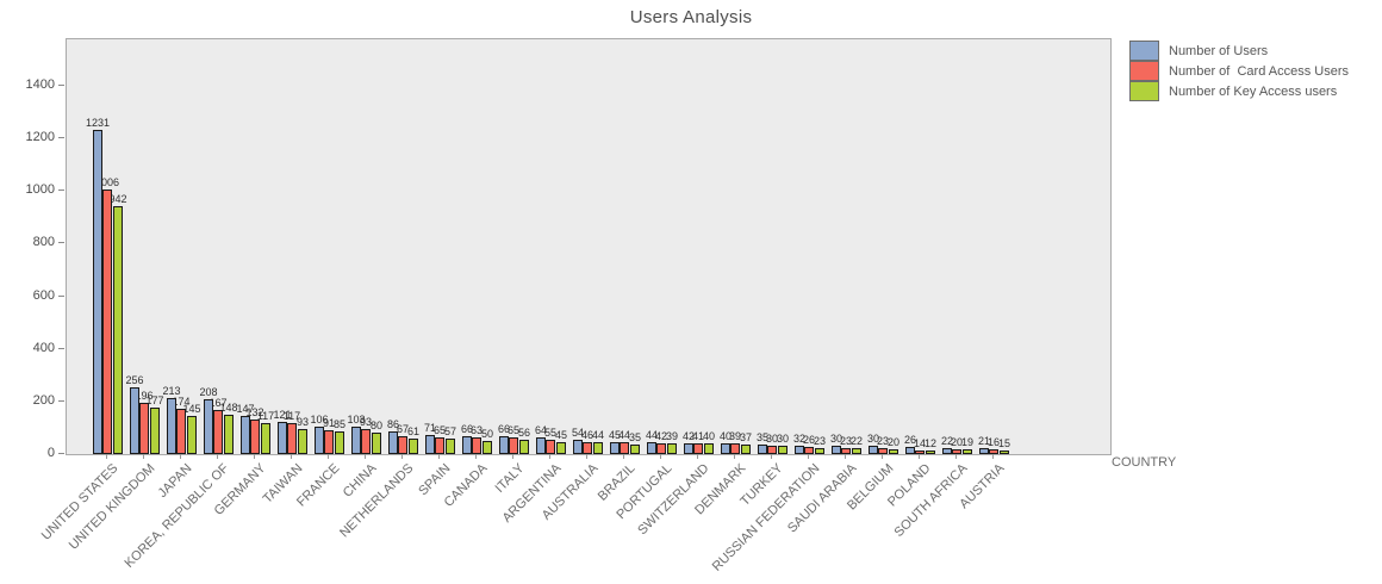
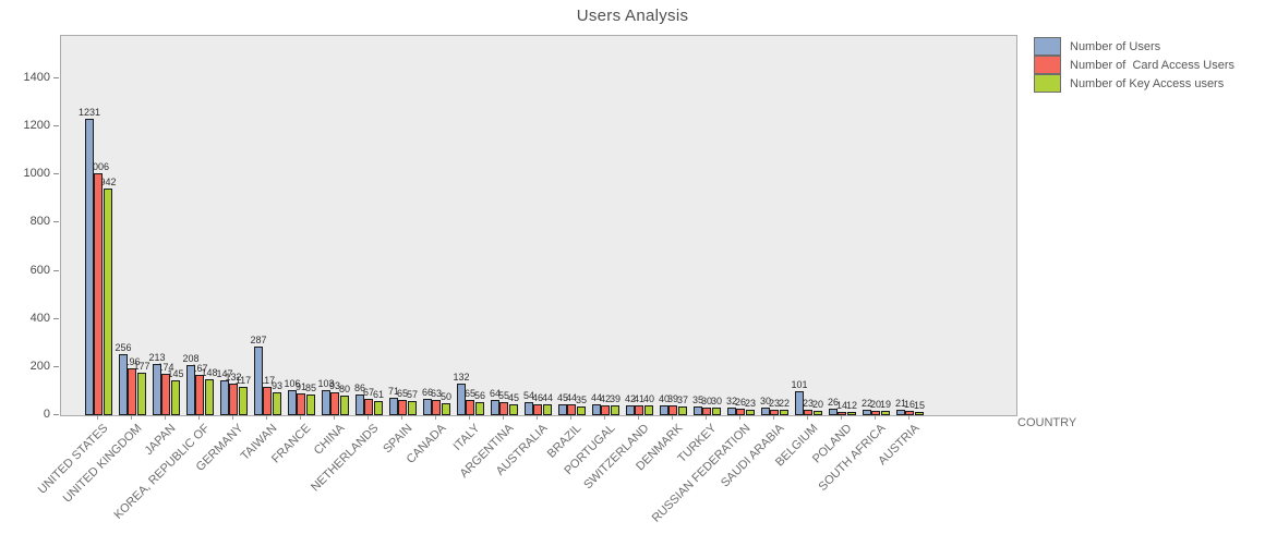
Number of Users/TAIWAN: 121 -> 287
Number of Users/ITALY: 66 -> 132
Number of Users/BELGIUM: 30 -> 101
